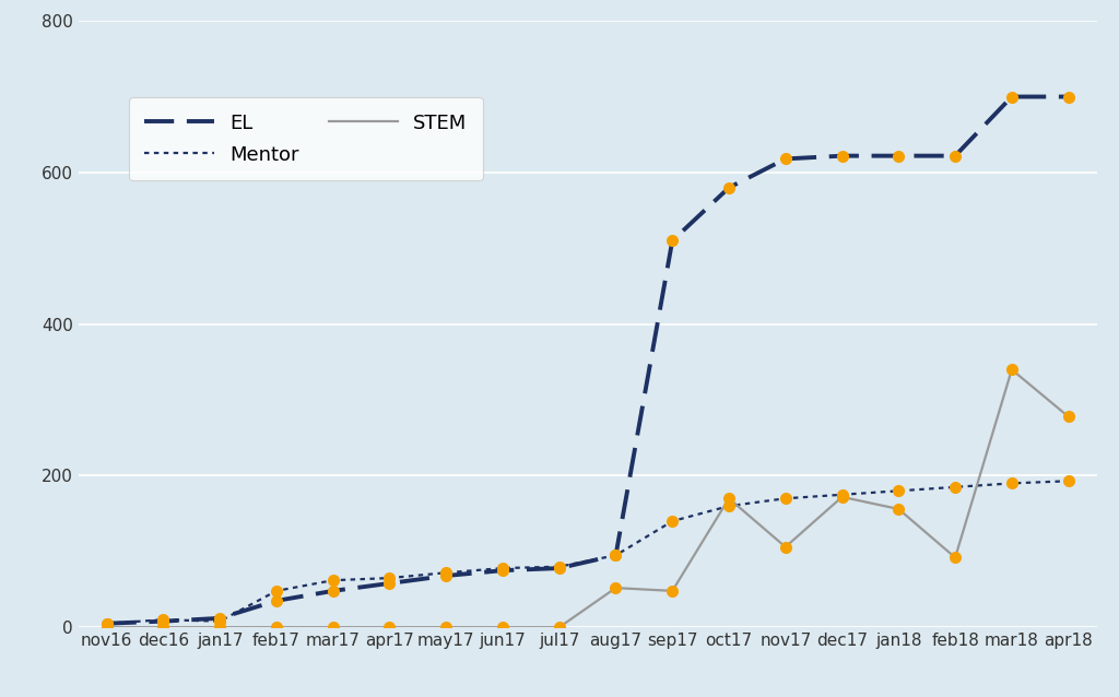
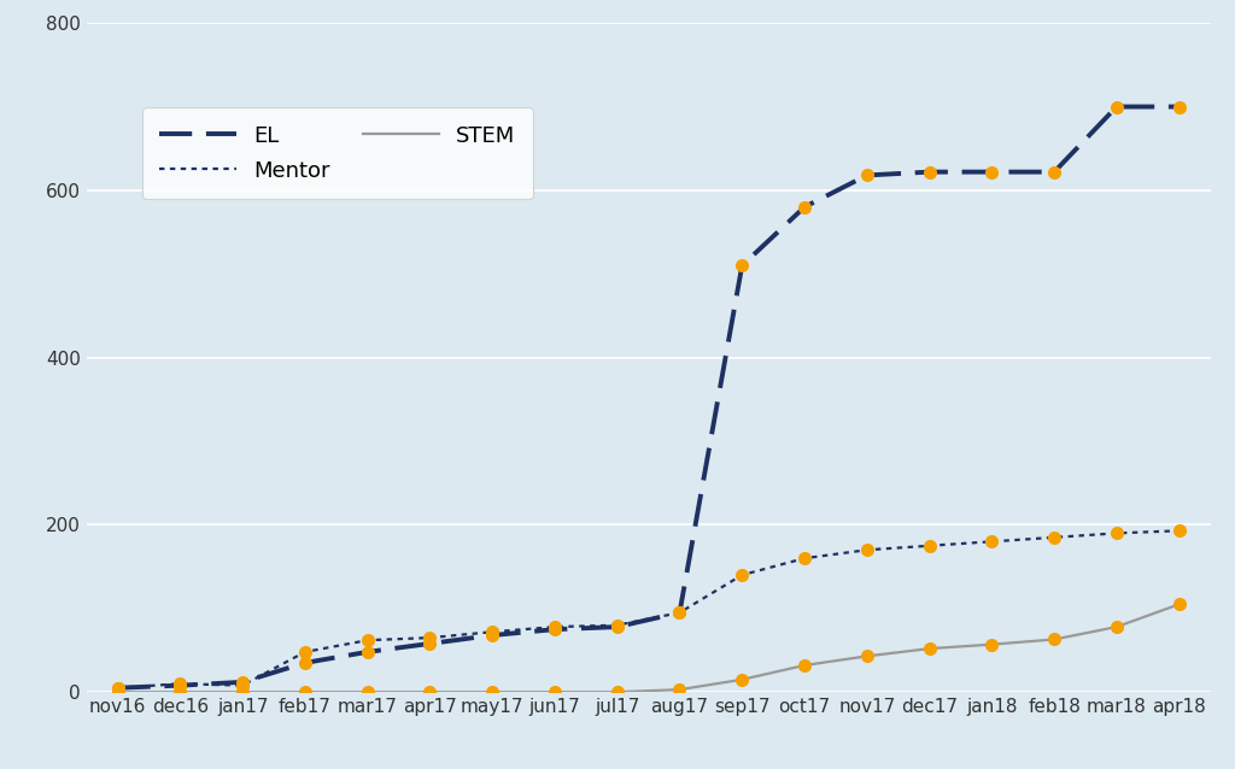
STEM/aug17: 52 -> 3
STEM/sep17: 48 -> 15
STEM/oct17: 170 -> 32
STEM/nov17: 106 -> 43
STEM/dec17: 172 -> 52
STEM/jan18: 156 -> 57
STEM/feb18: 92 -> 63
STEM/mar18: 340 -> 78
STEM/apr18: 278 -> 105
